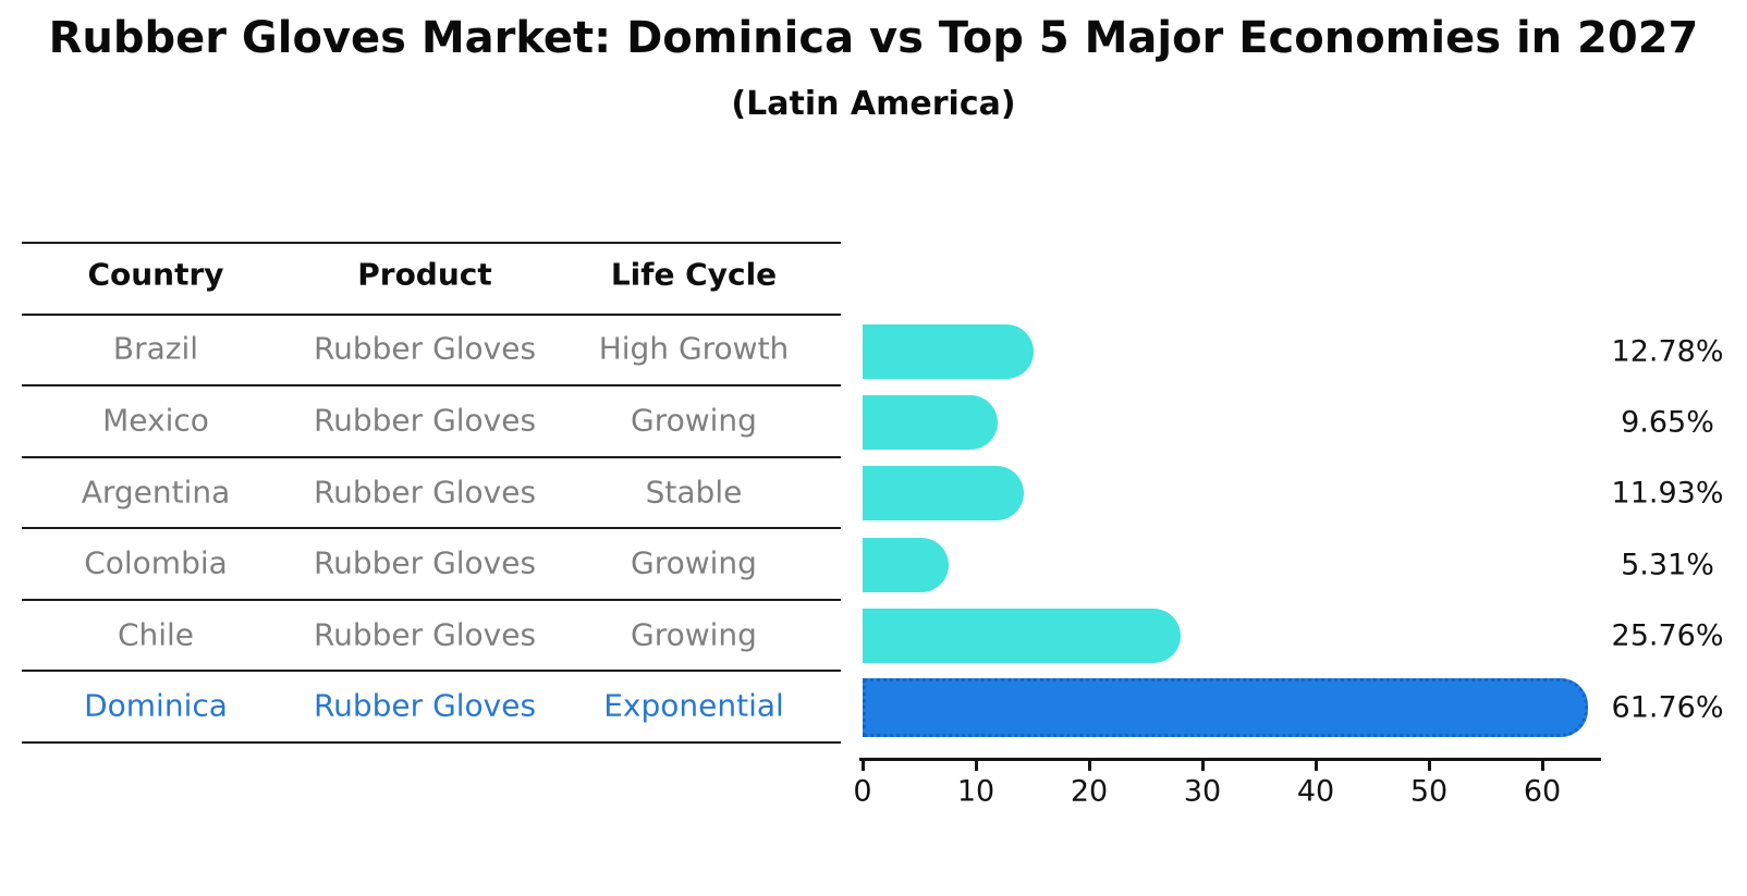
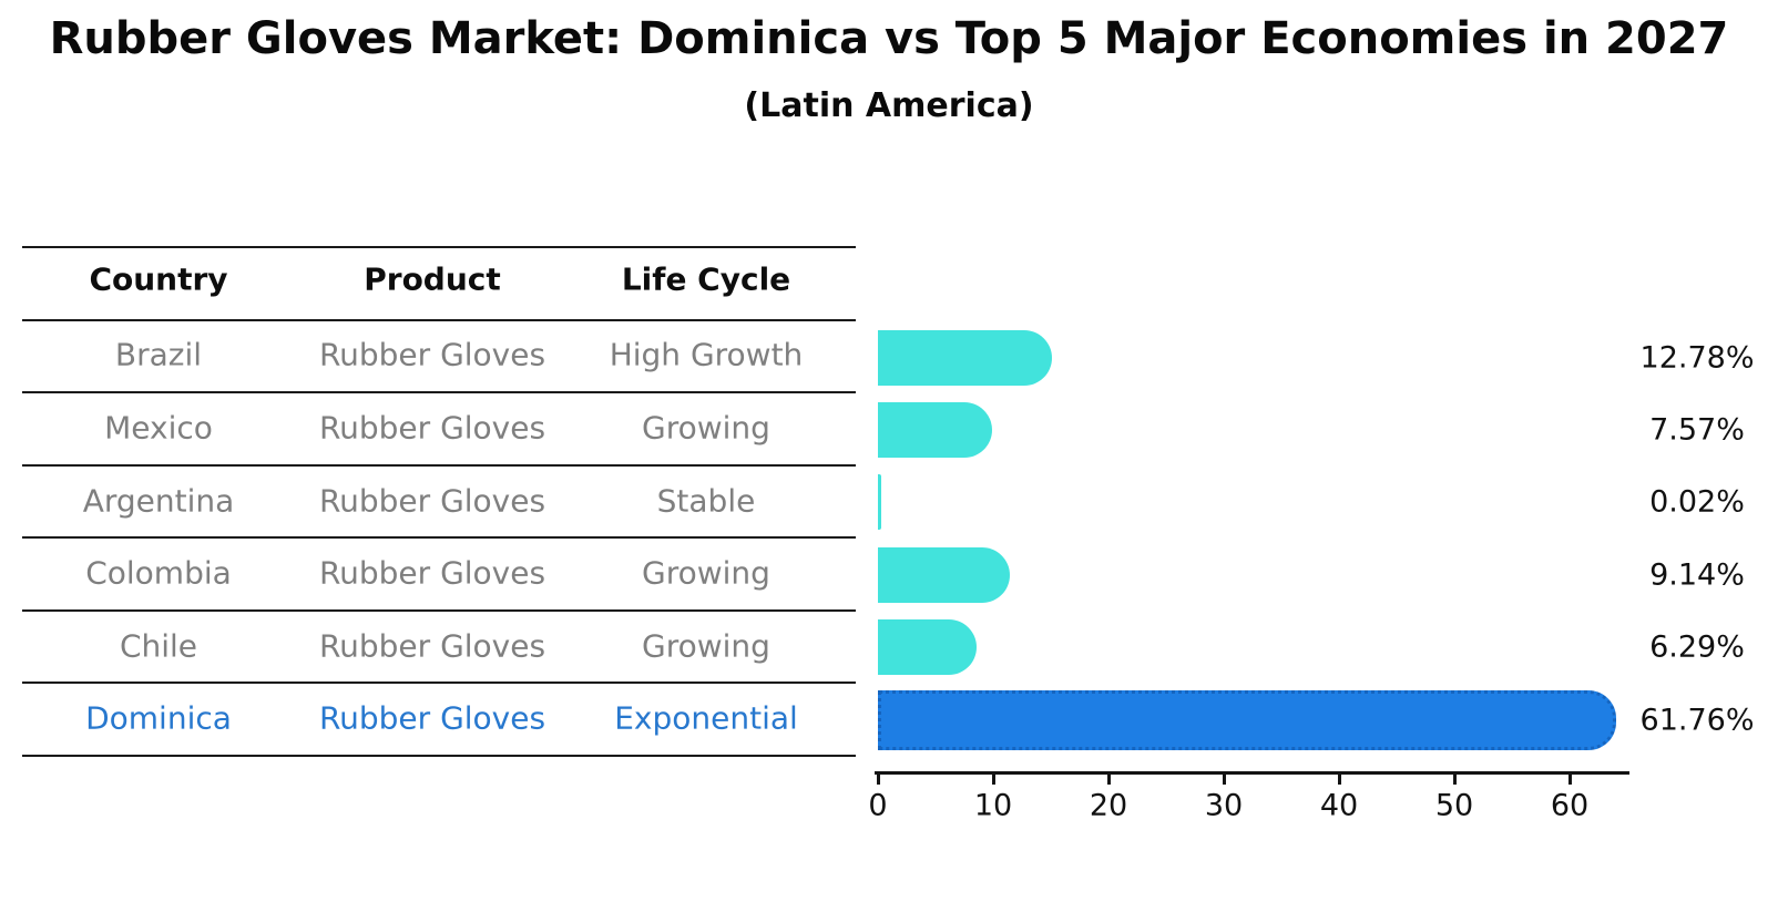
Mexico: 9.65% -> 7.57%
Argentina: 11.93% -> 0.02%
Colombia: 5.31% -> 9.14%
Chile: 25.76% -> 6.29%
